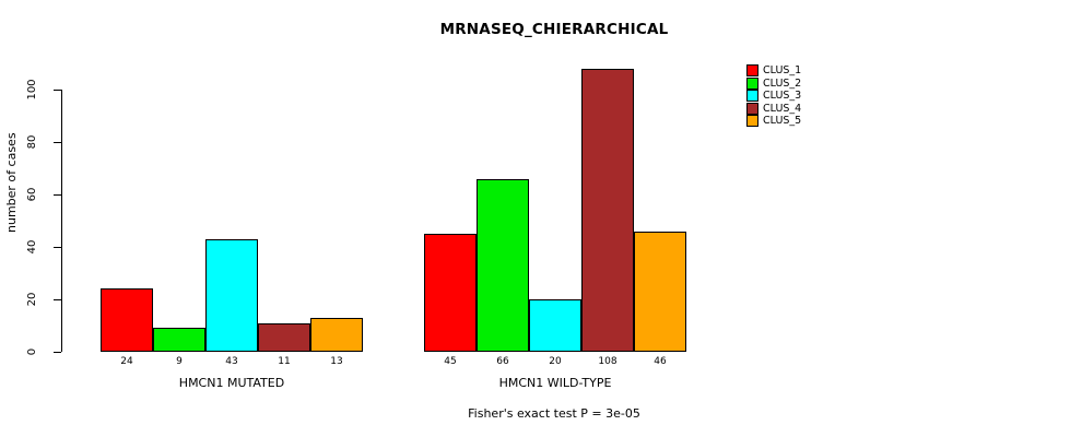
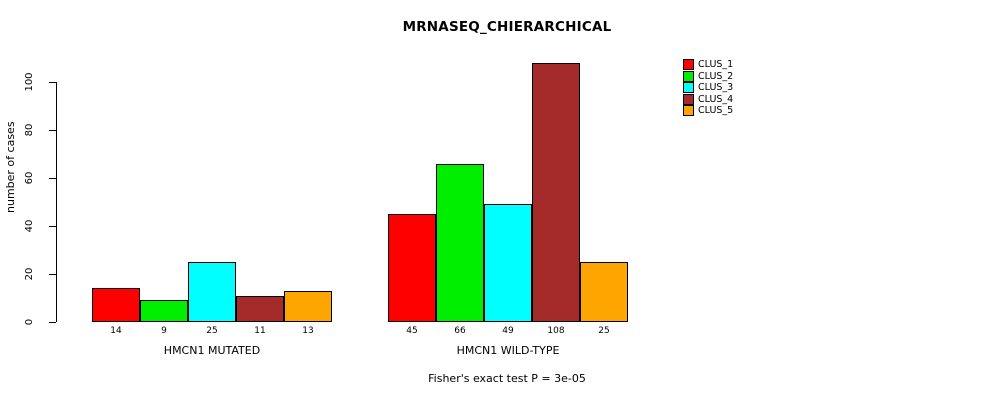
CLUS_1/HMCN1 MUTATED: 24 -> 14
CLUS_3/HMCN1 MUTATED: 43 -> 25
CLUS_3/HMCN1 WILD-TYPE: 20 -> 49
CLUS_5/HMCN1 WILD-TYPE: 46 -> 25
